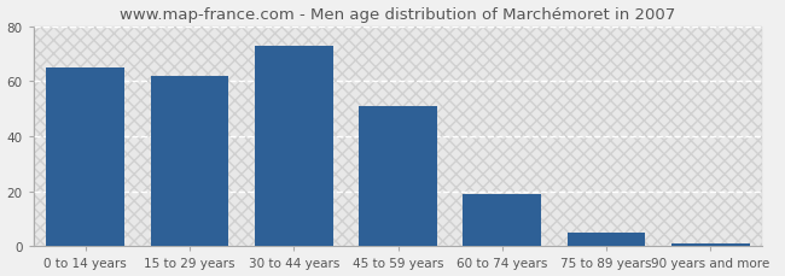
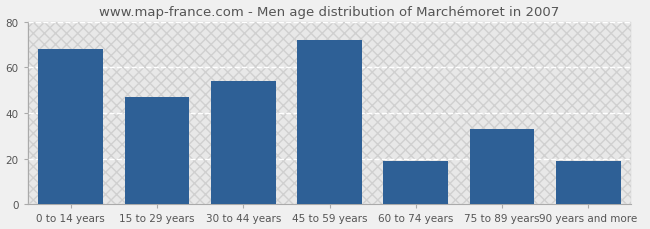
0 to 14 years: 65 -> 68
15 to 29 years: 62 -> 47
30 to 44 years: 73 -> 54
45 to 59 years: 51 -> 72
75 to 89 years: 5 -> 33
90 years and more: 1 -> 19
